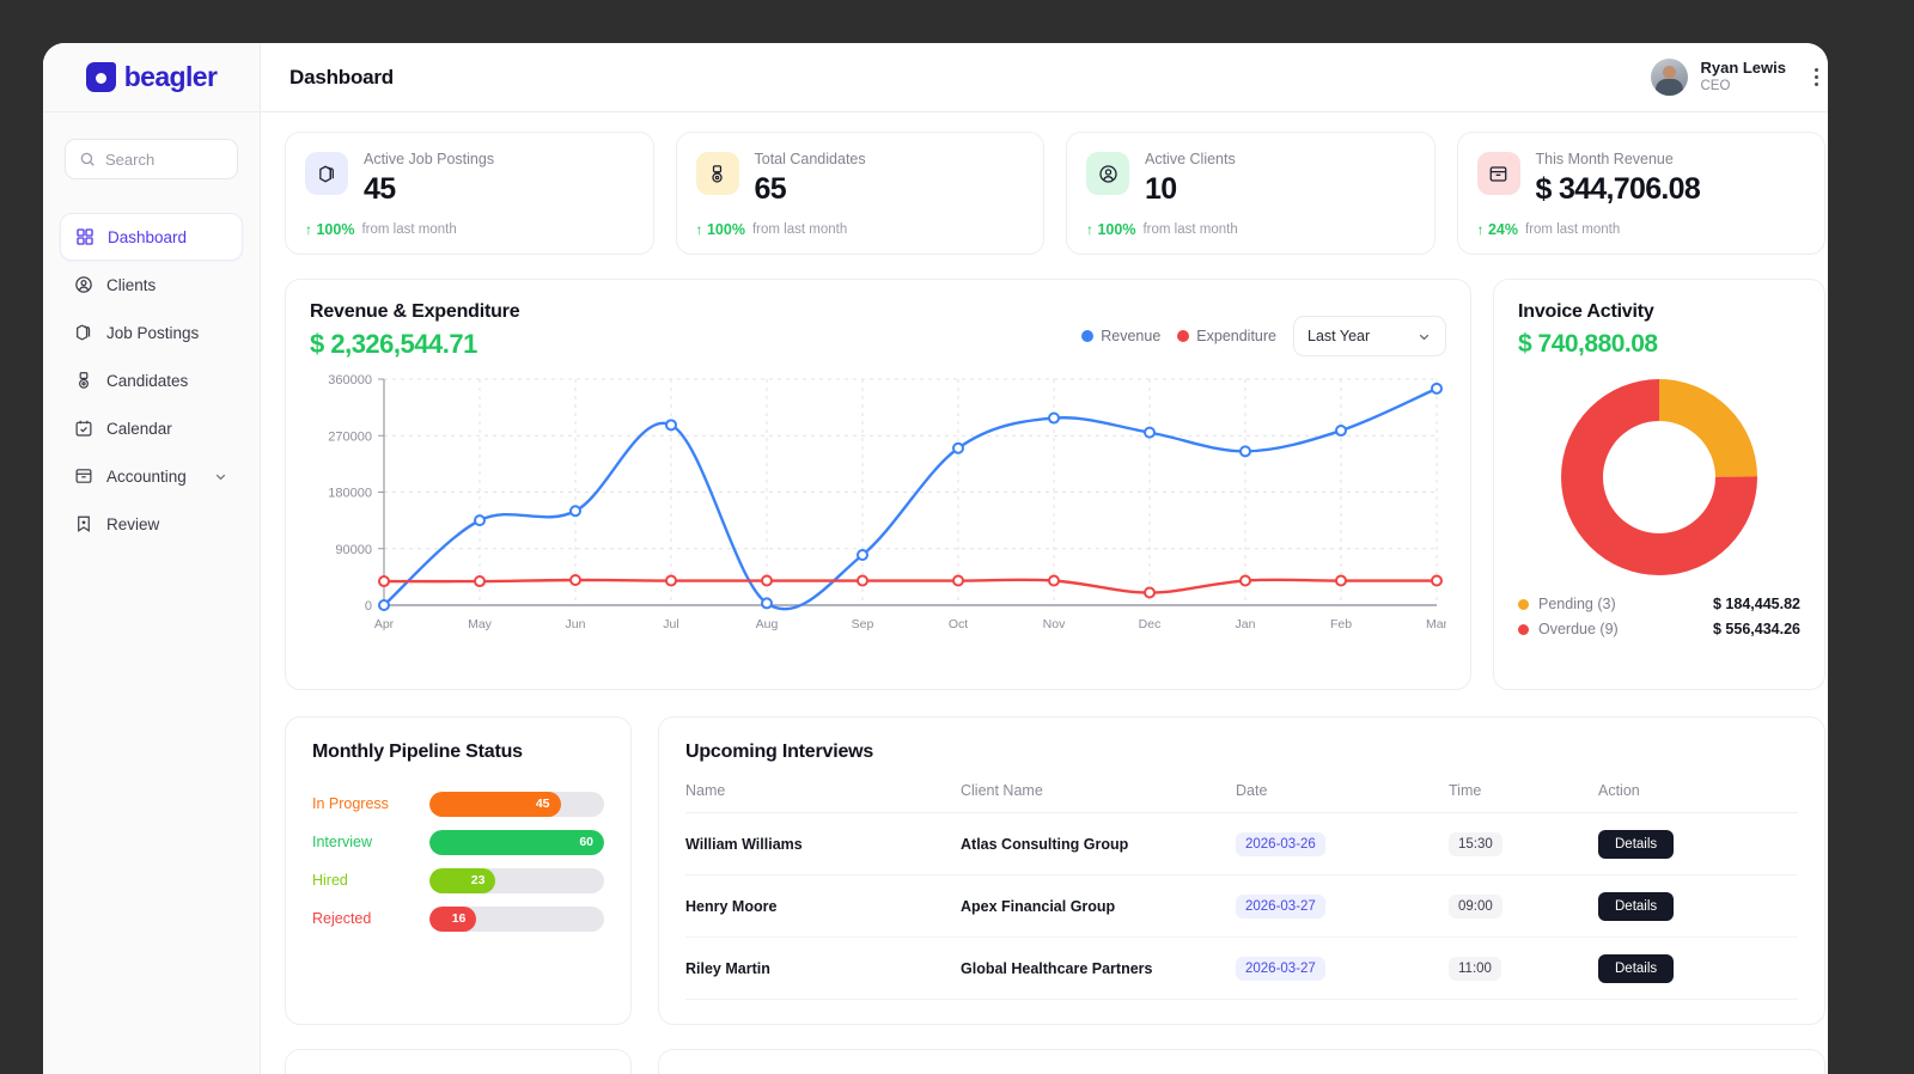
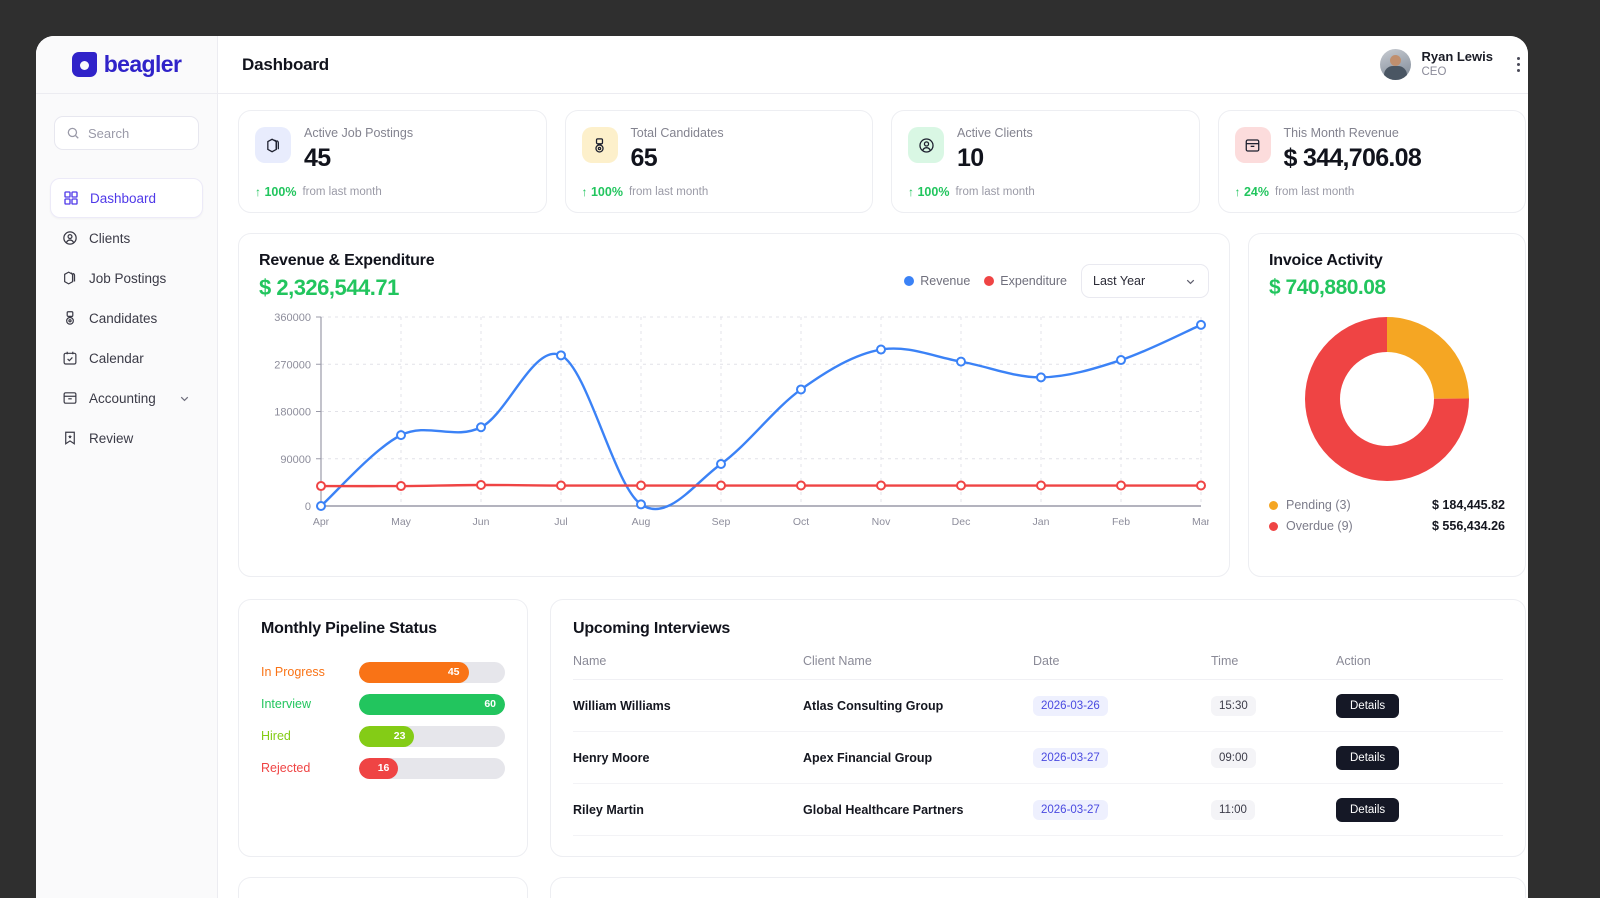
Revenue/Oct: 250000 -> 220000
Expenditure/Dec: 20000 -> 40000
